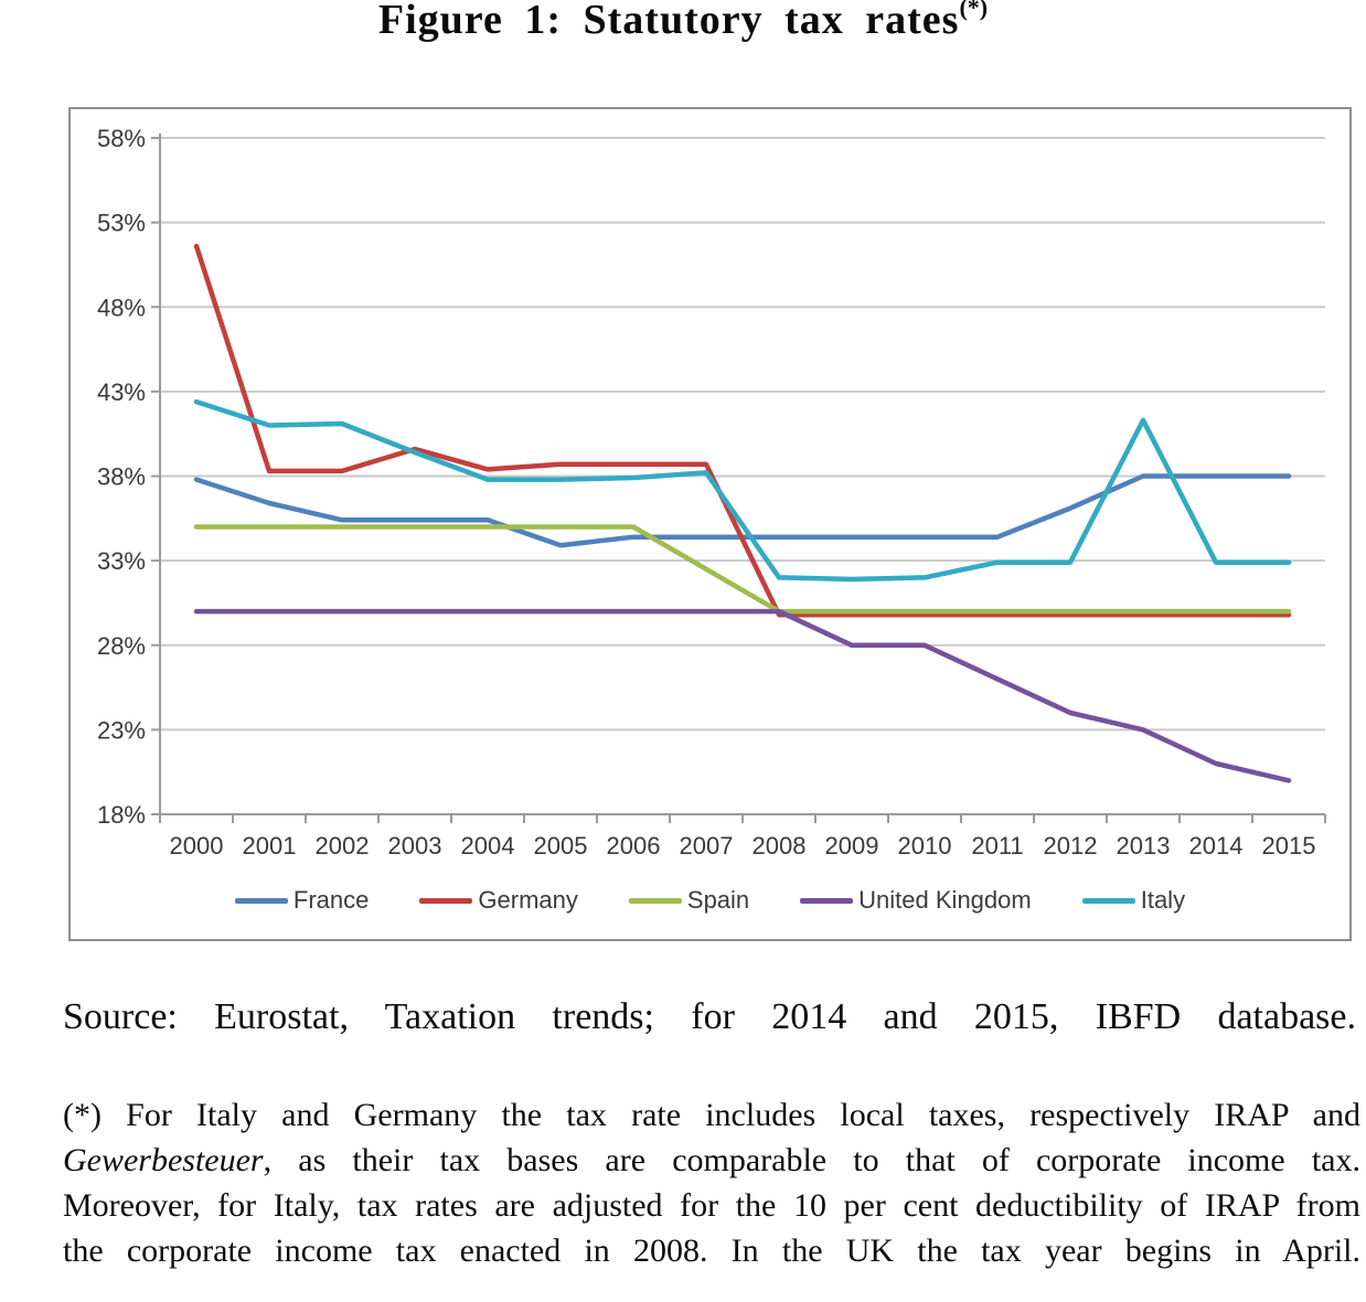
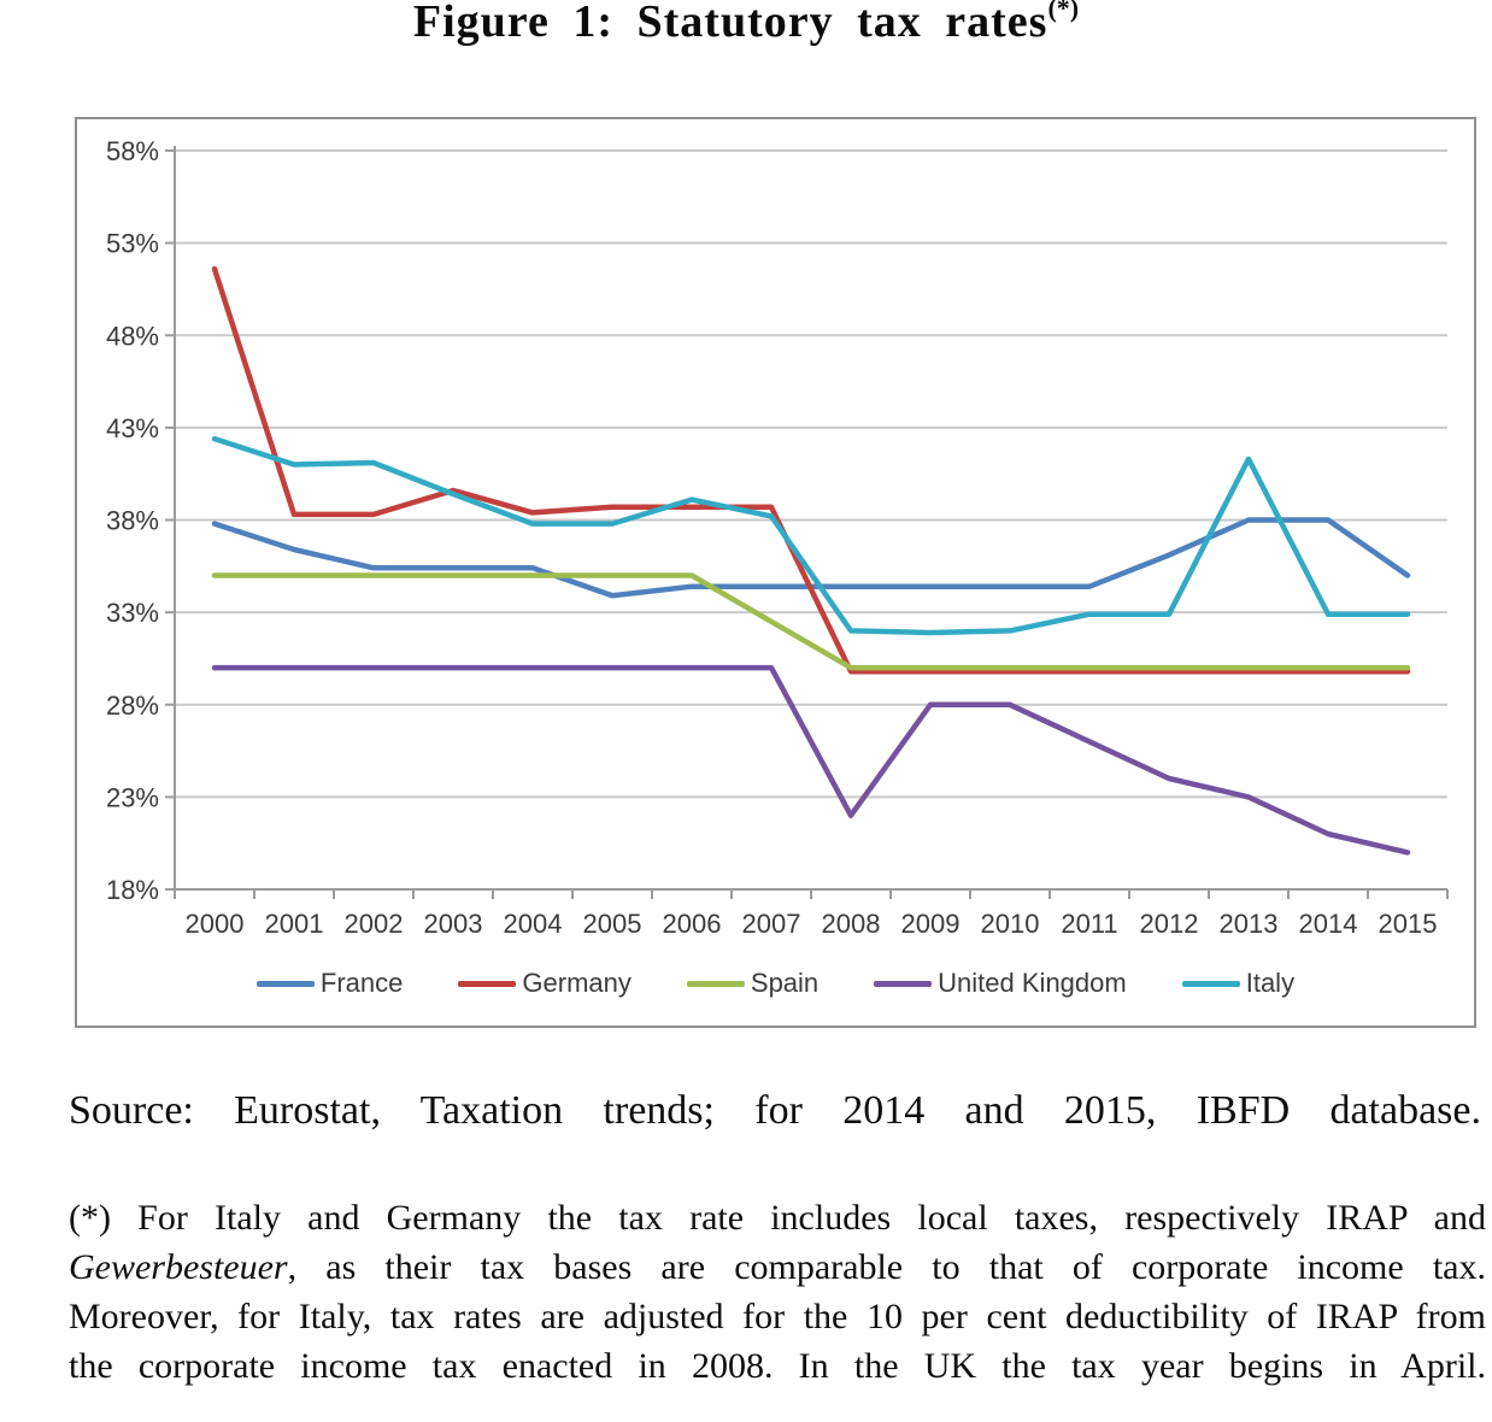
Italy/2006: 37.9% -> 39.1%
United Kingdom/2008: 30% -> 22%
France/2015: 38.0% -> 35.0%
